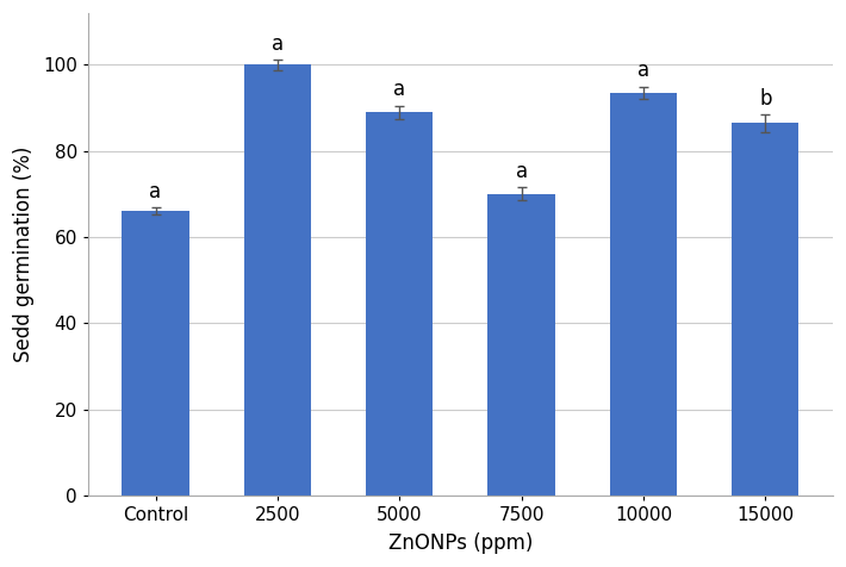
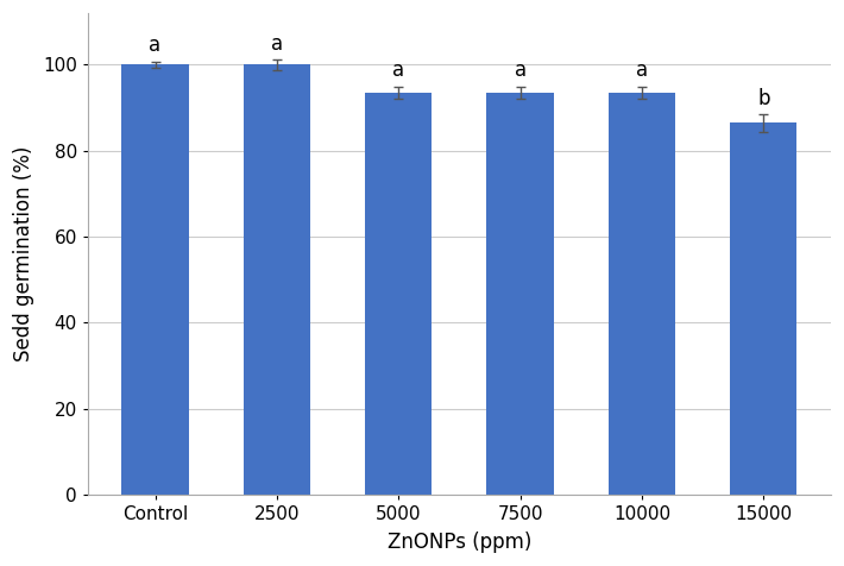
Control: 66.0 -> 100.0
5000: 89.0 -> 93.5
7500: 70.0 -> 93.5
